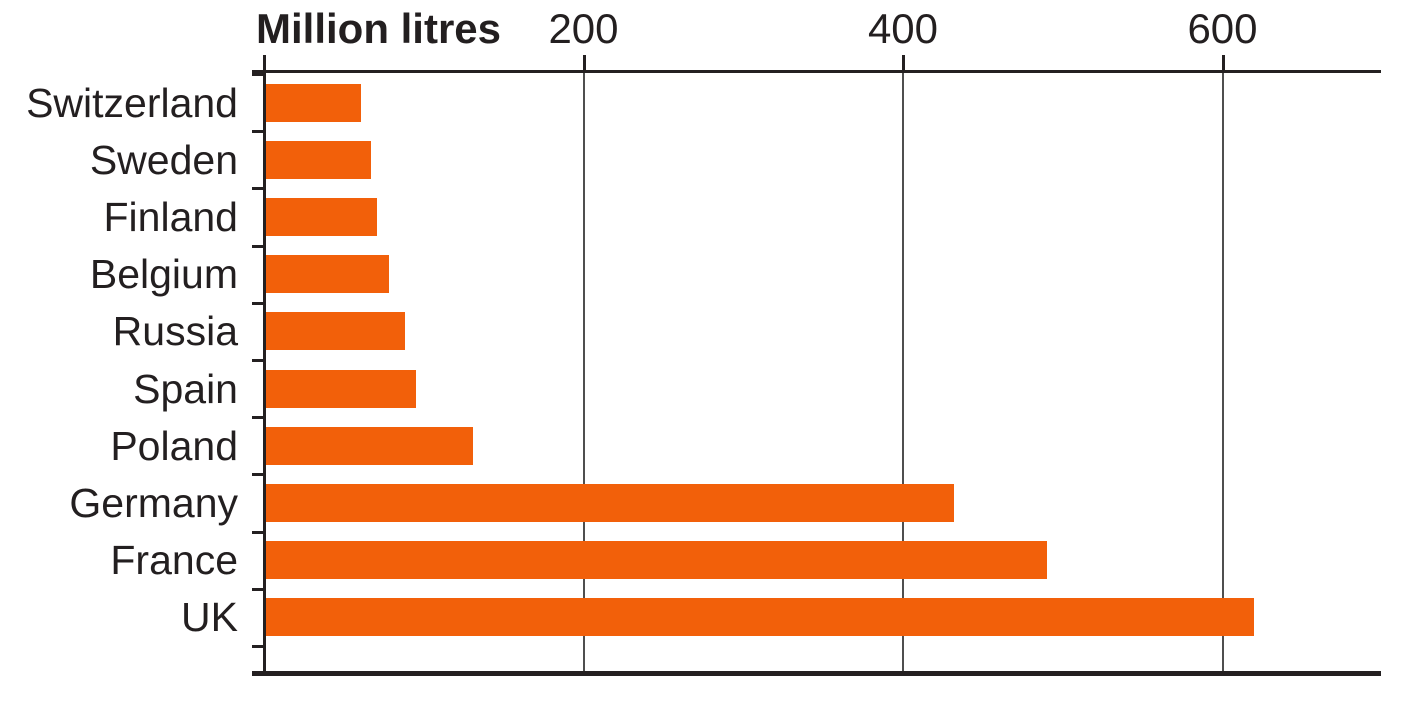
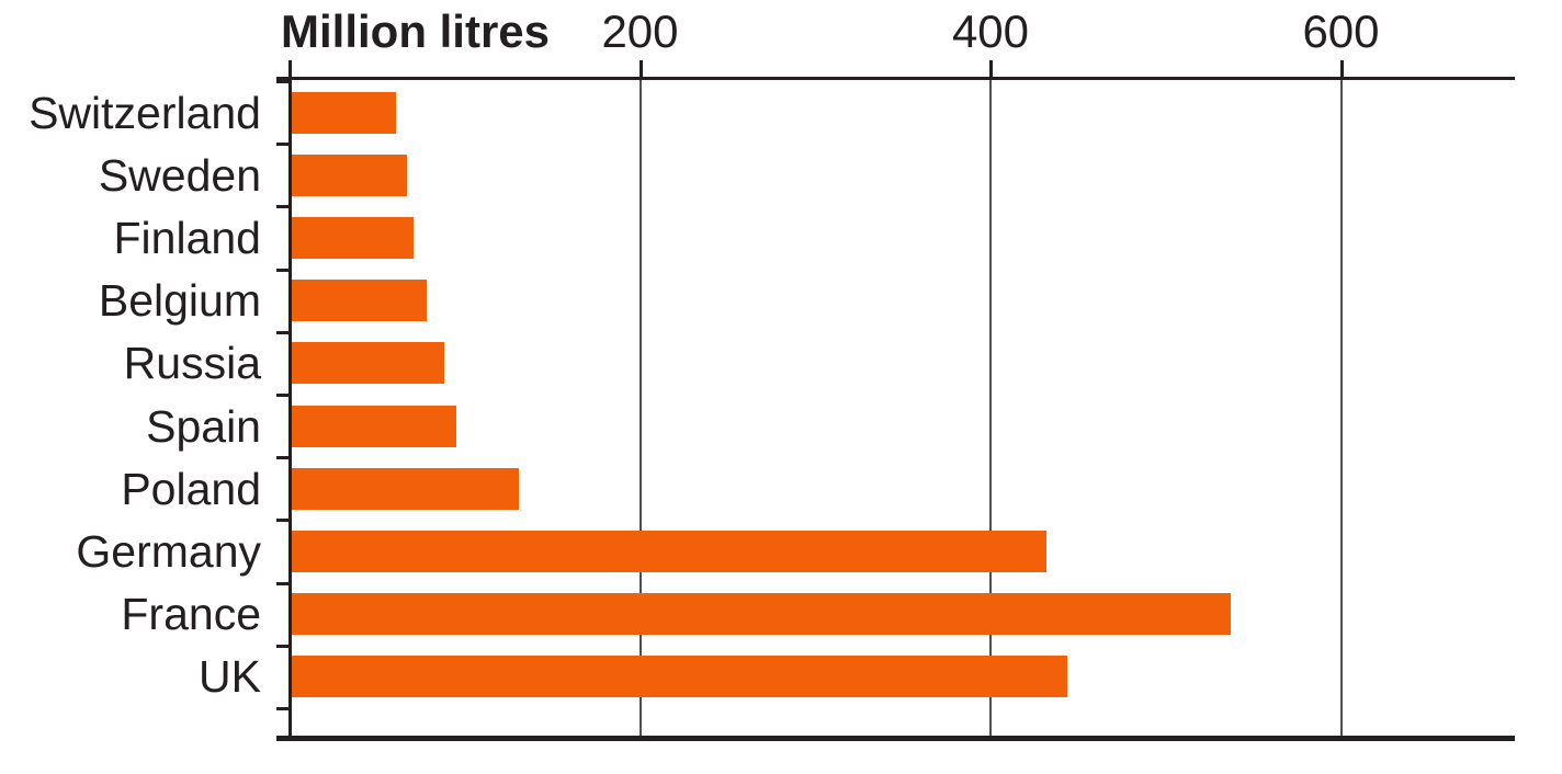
France: 490 -> 537
UK: 620 -> 444
